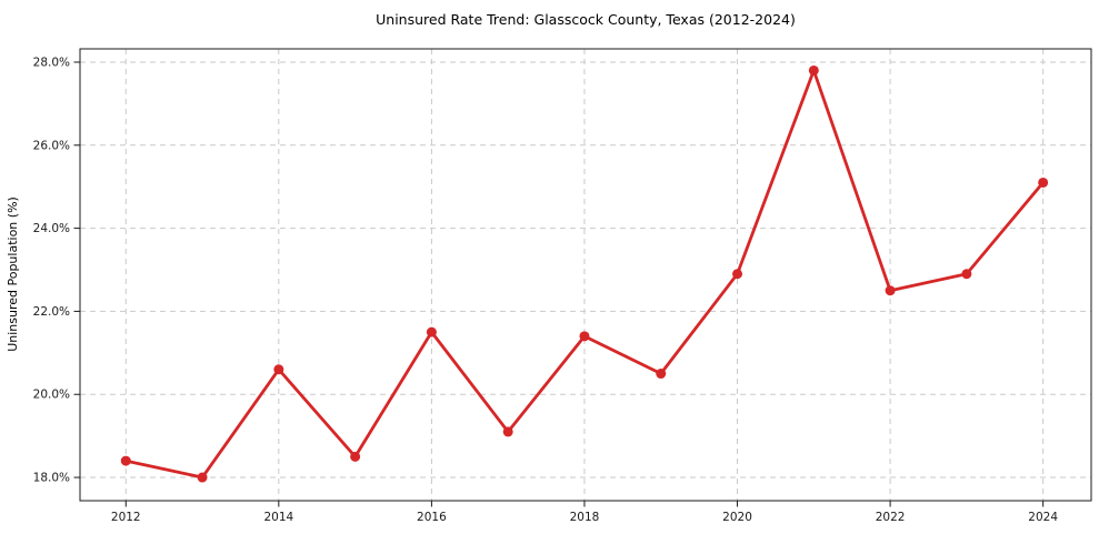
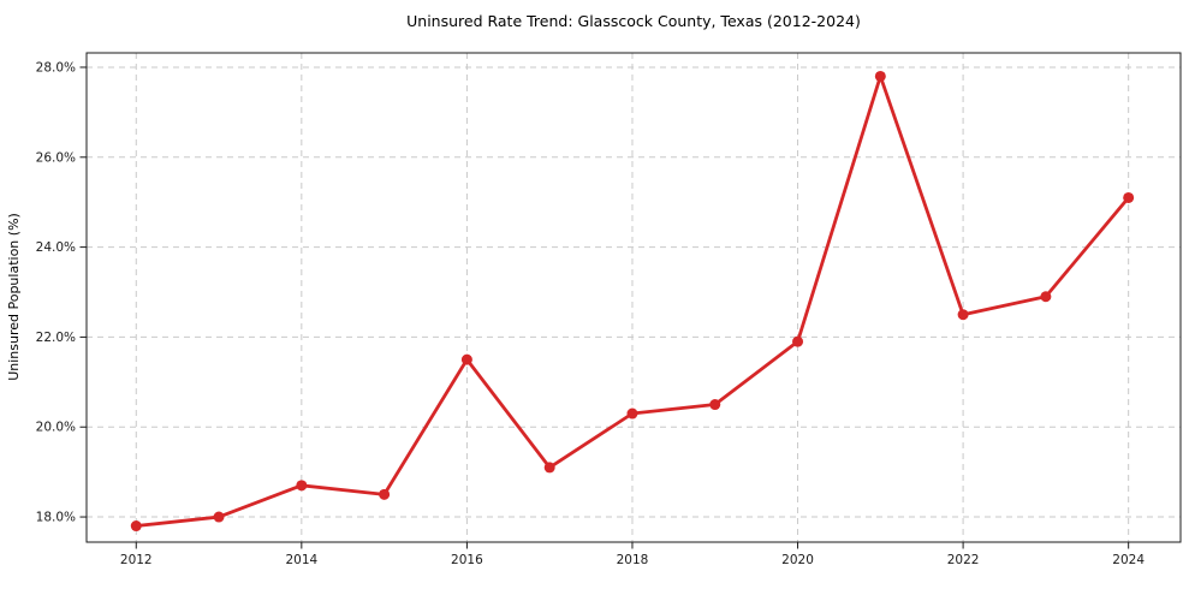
2012: 18.4% -> 17.8%
2014: 20.6% -> 18.7%
2018: 21.4% -> 20.3%
2020: 22.9% -> 21.9%
